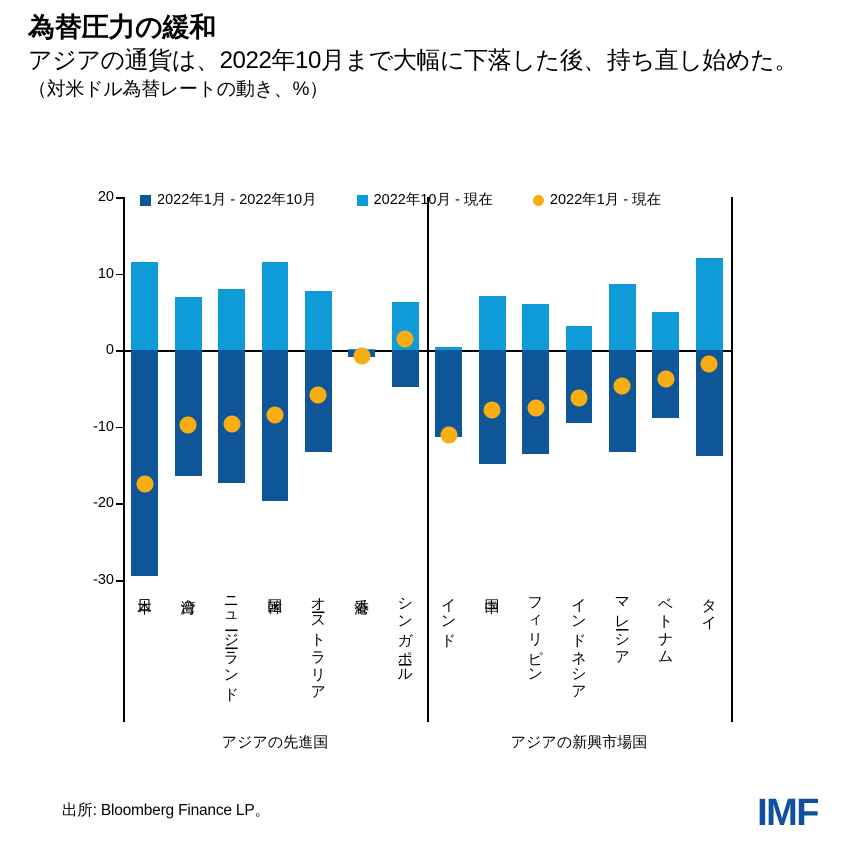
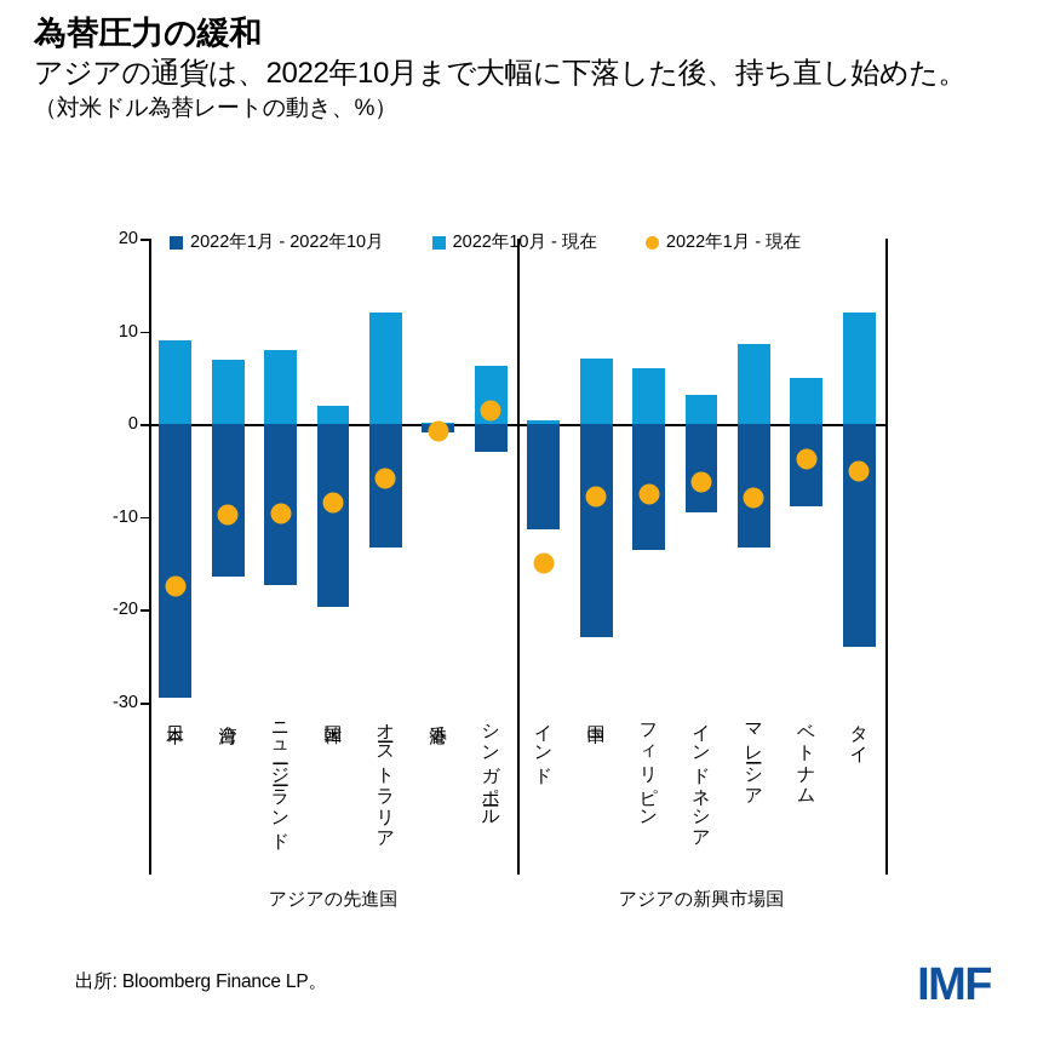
2022年10月 - 現在/日本: 12 -> 9
2022年10月 - 現在/韓国: 12 -> 2
2022年10月 - 現在/オーストラリア: 8 -> 12
2022年1月 - 2022年10月/シンガポール: -5 -> -3
2022年1月 - 現在/インド: -11 -> -15
2022年1月 - 2022年10月/中国: -15 -> -23
2022年1月 - 現在/マレーシア: -5 -> -8
2022年1月 - 2022年10月/タイ: -14 -> -24
2022年1月 - 現在/タイ: -2 -> -5
